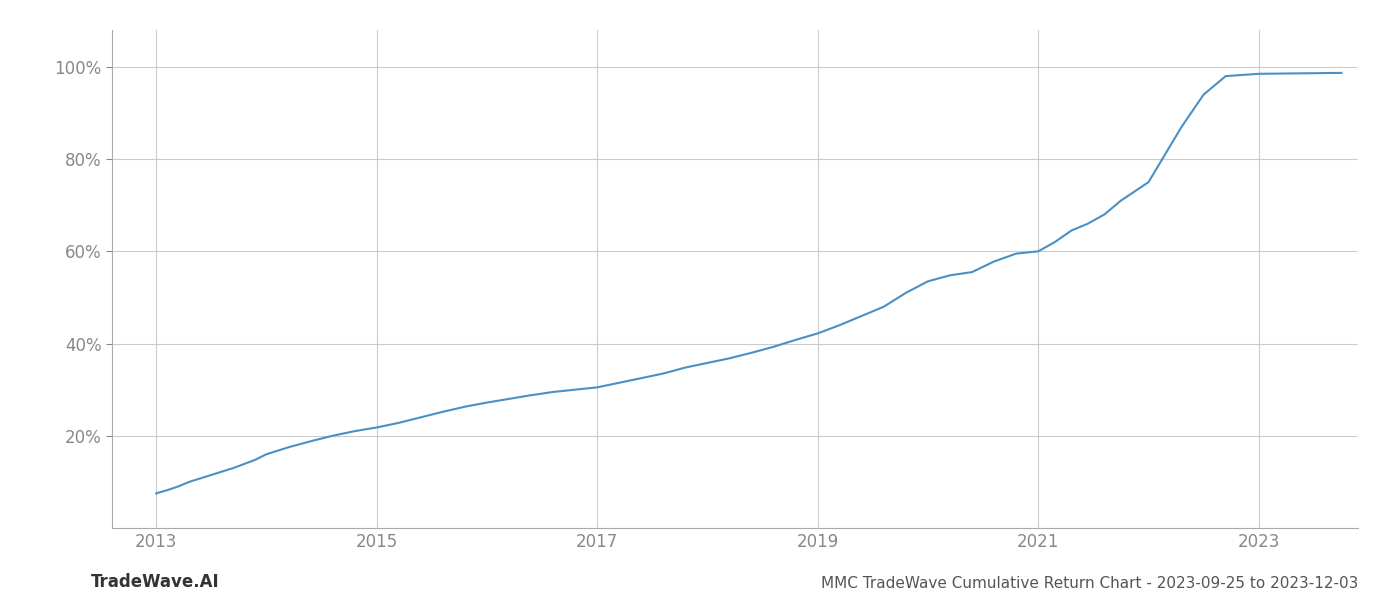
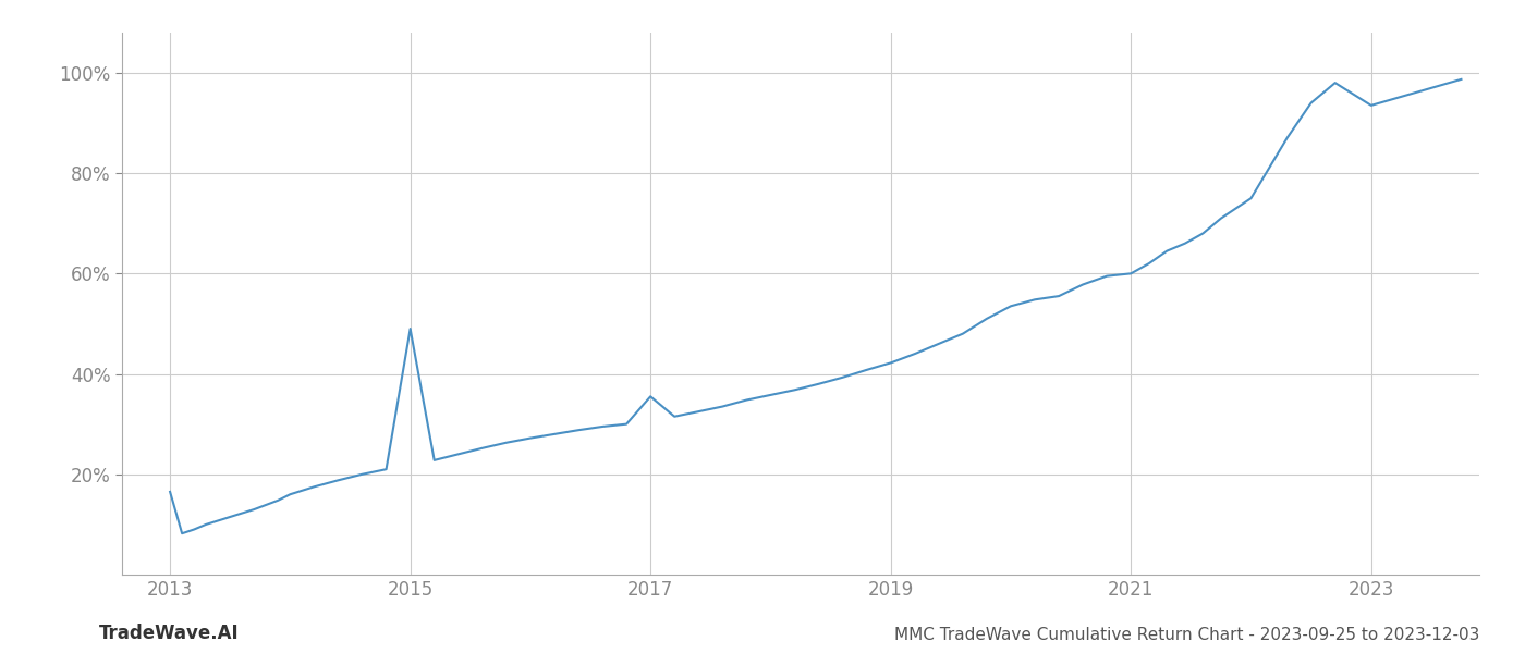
2013: 7.5% -> 16.5%
2015: 21.8% -> 49.0%
2017: 30.5% -> 35.5%
2023: 98.5% -> 93.5%
